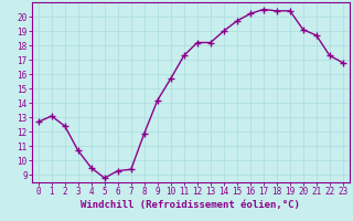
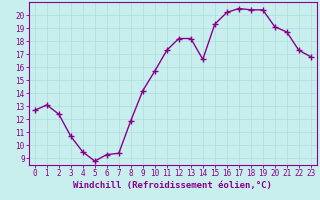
14: 19.0 -> 16.6
15: 19.7 -> 19.3
